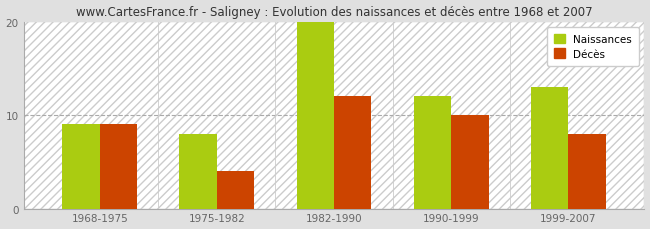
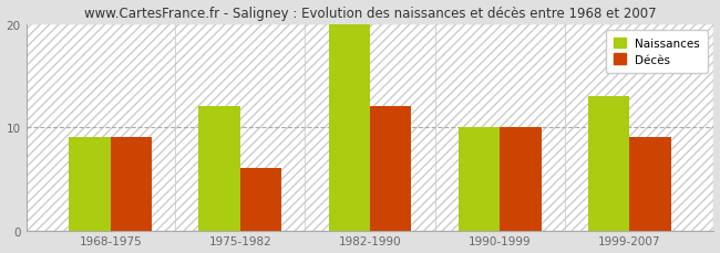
Naissances/1975-1982: 8 -> 12
Décès/1975-1982: 4 -> 6
Naissances/1990-1999: 12 -> 10
Décès/1999-2007: 8 -> 9
